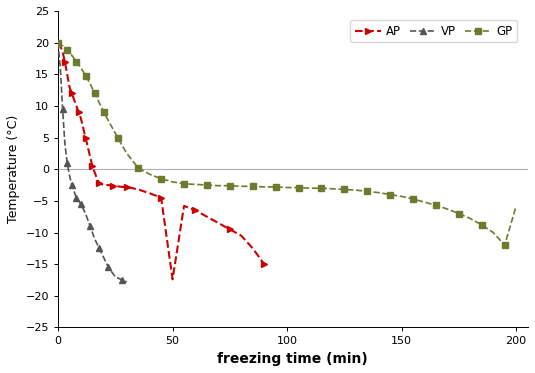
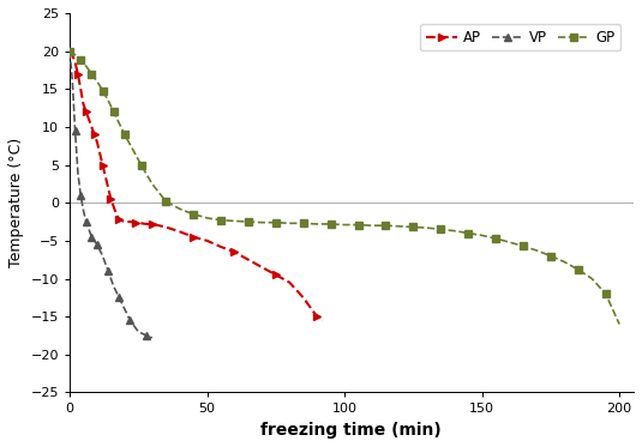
AP/50: -17.4 -> -5.0
GP/200: -5.8 -> -16.0
